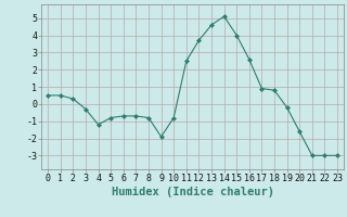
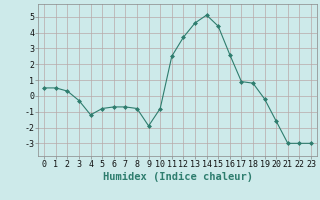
15: 4.0 -> 4.4
